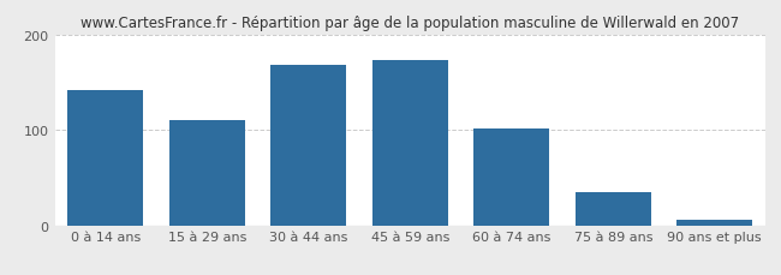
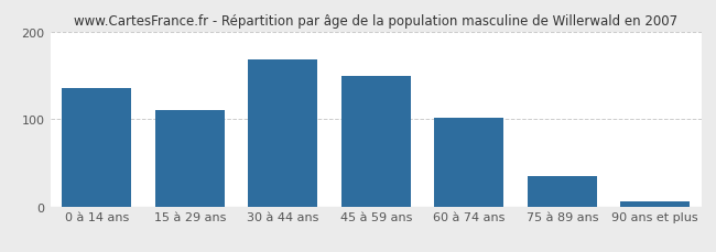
0 à 14 ans: 142 -> 135
45 à 59 ans: 174 -> 150
